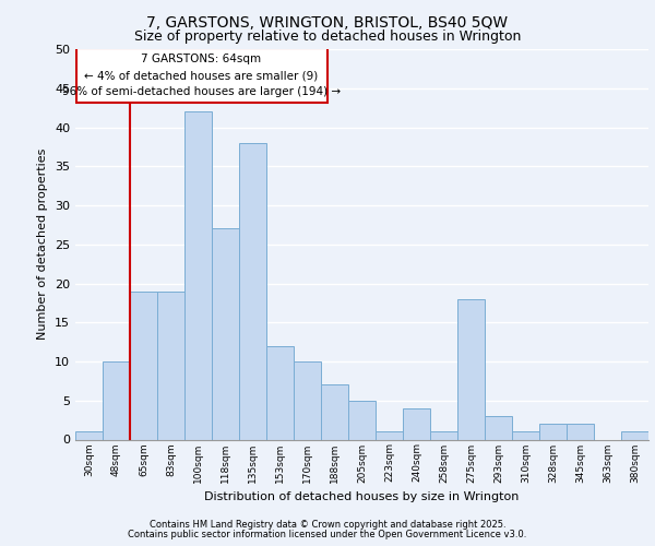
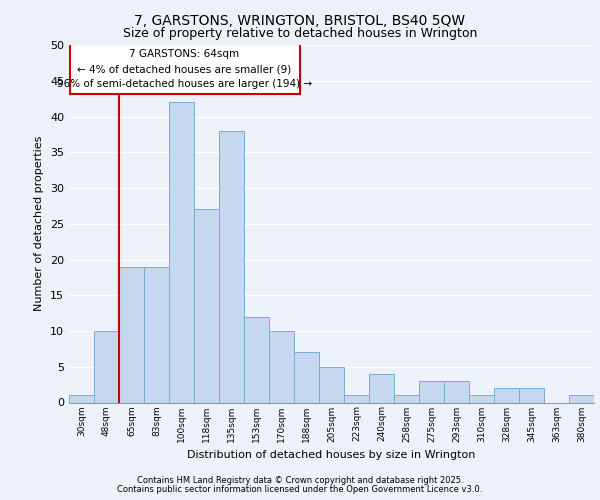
275sqm: 18 -> 3
